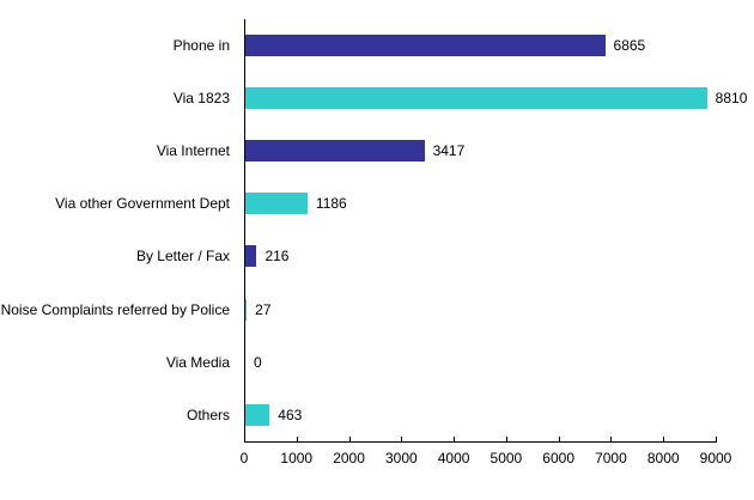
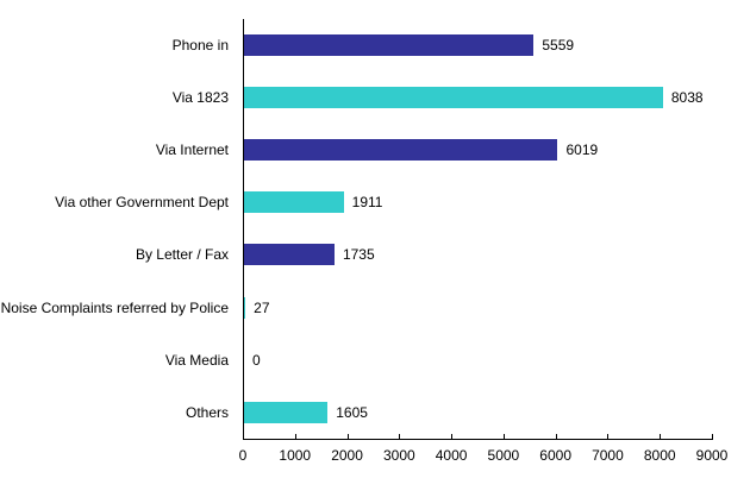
Phone in: 6865 -> 5559
Via 1823: 8810 -> 8038
Via Internet: 3417 -> 6019
Via other Government Dept: 1186 -> 1911
By Letter / Fax: 216 -> 1735
Others: 463 -> 1605
